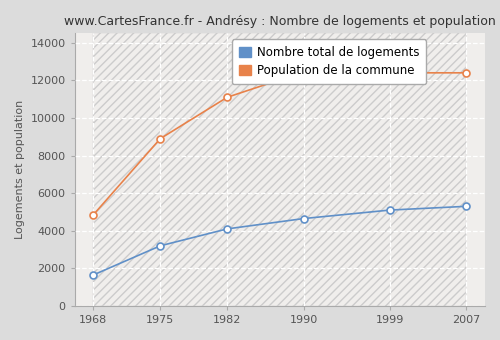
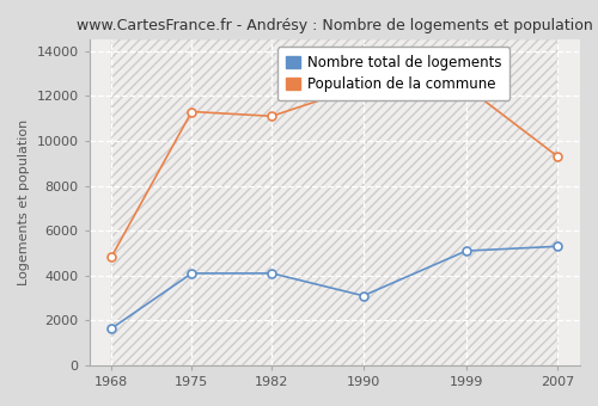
Nombre total de logements/1975: 3200 -> 4100
Population de la commune/1975: 8900 -> 11300
Nombre total de logements/1990: 4600 -> 3100
Population de la commune/2007: 12400 -> 9300
